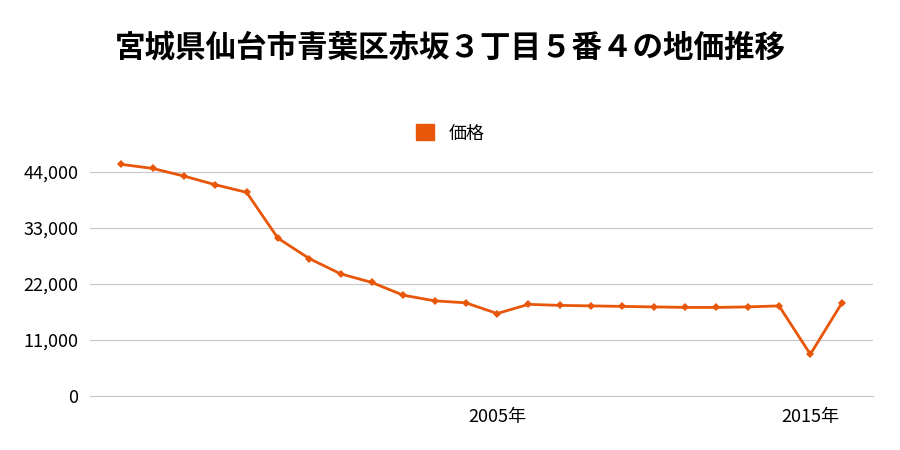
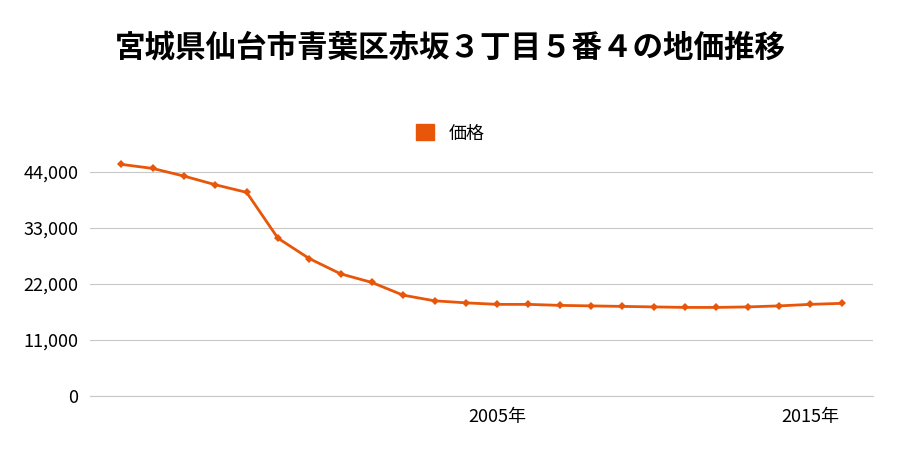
2005年: 16,200 -> 18,000
2015年: 8,200 -> 18,000
